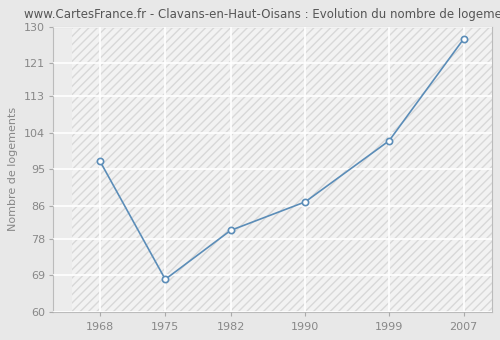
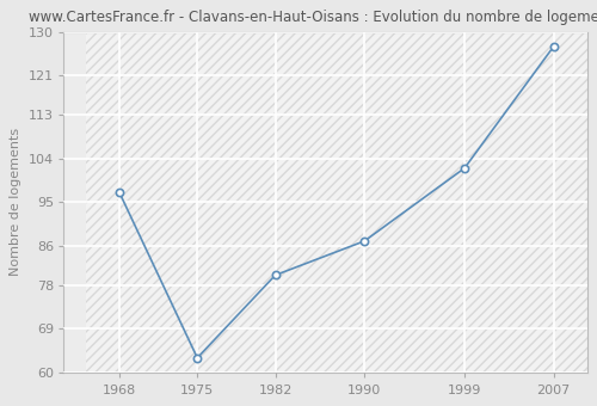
1975: 68 -> 63
